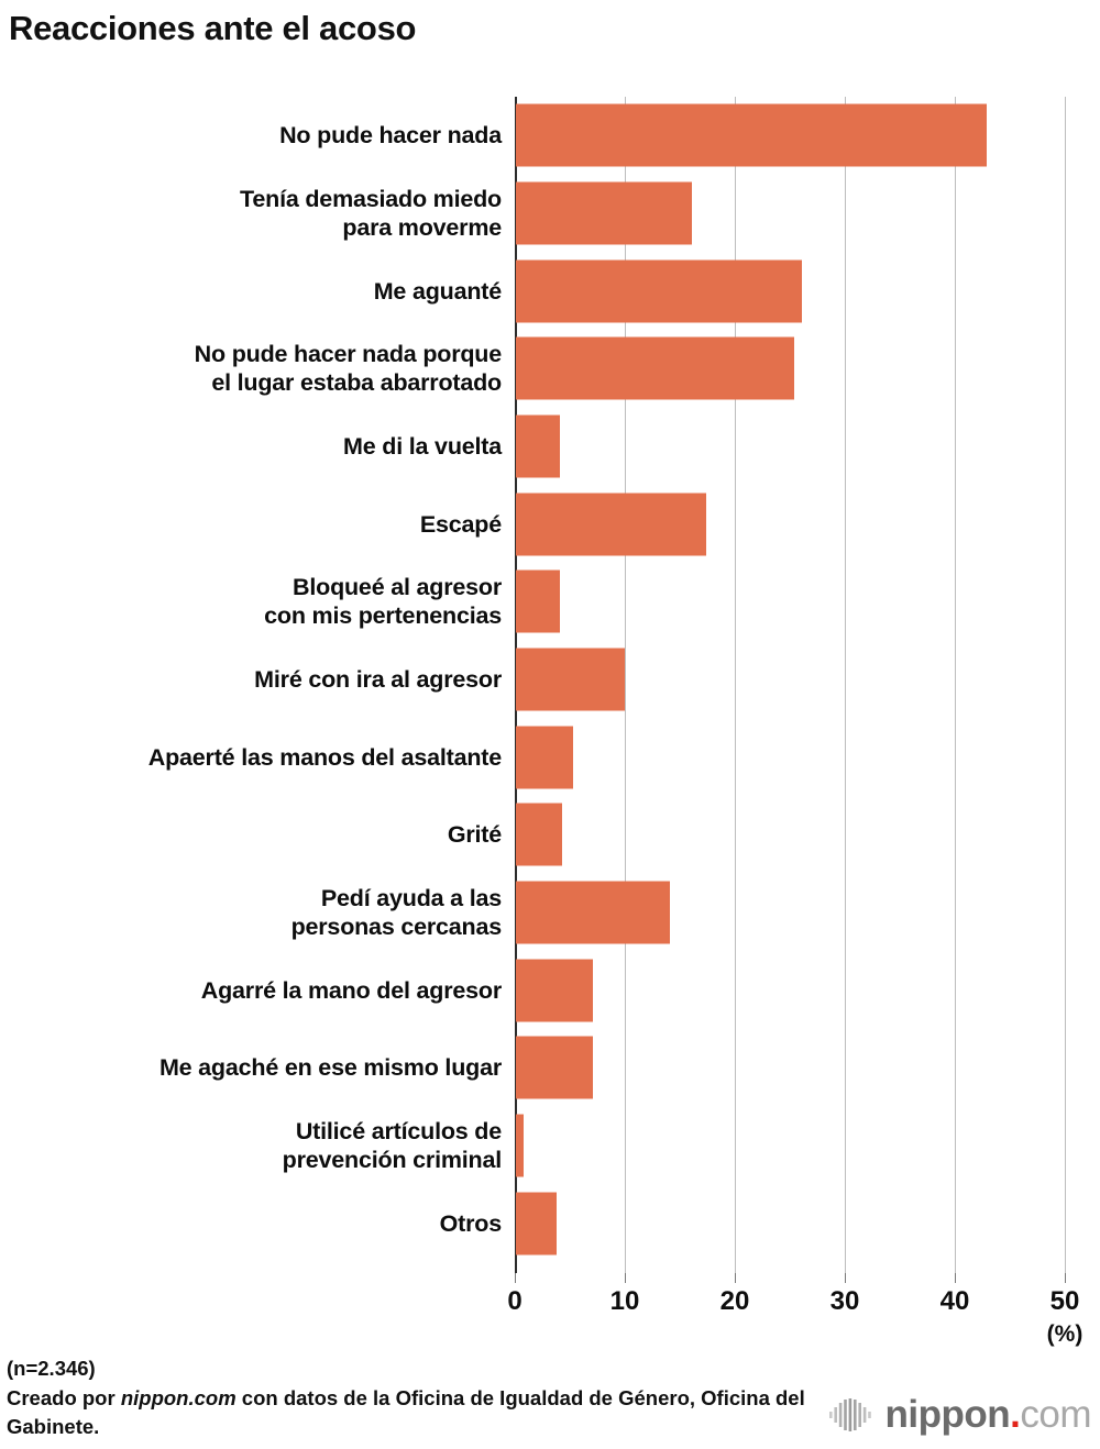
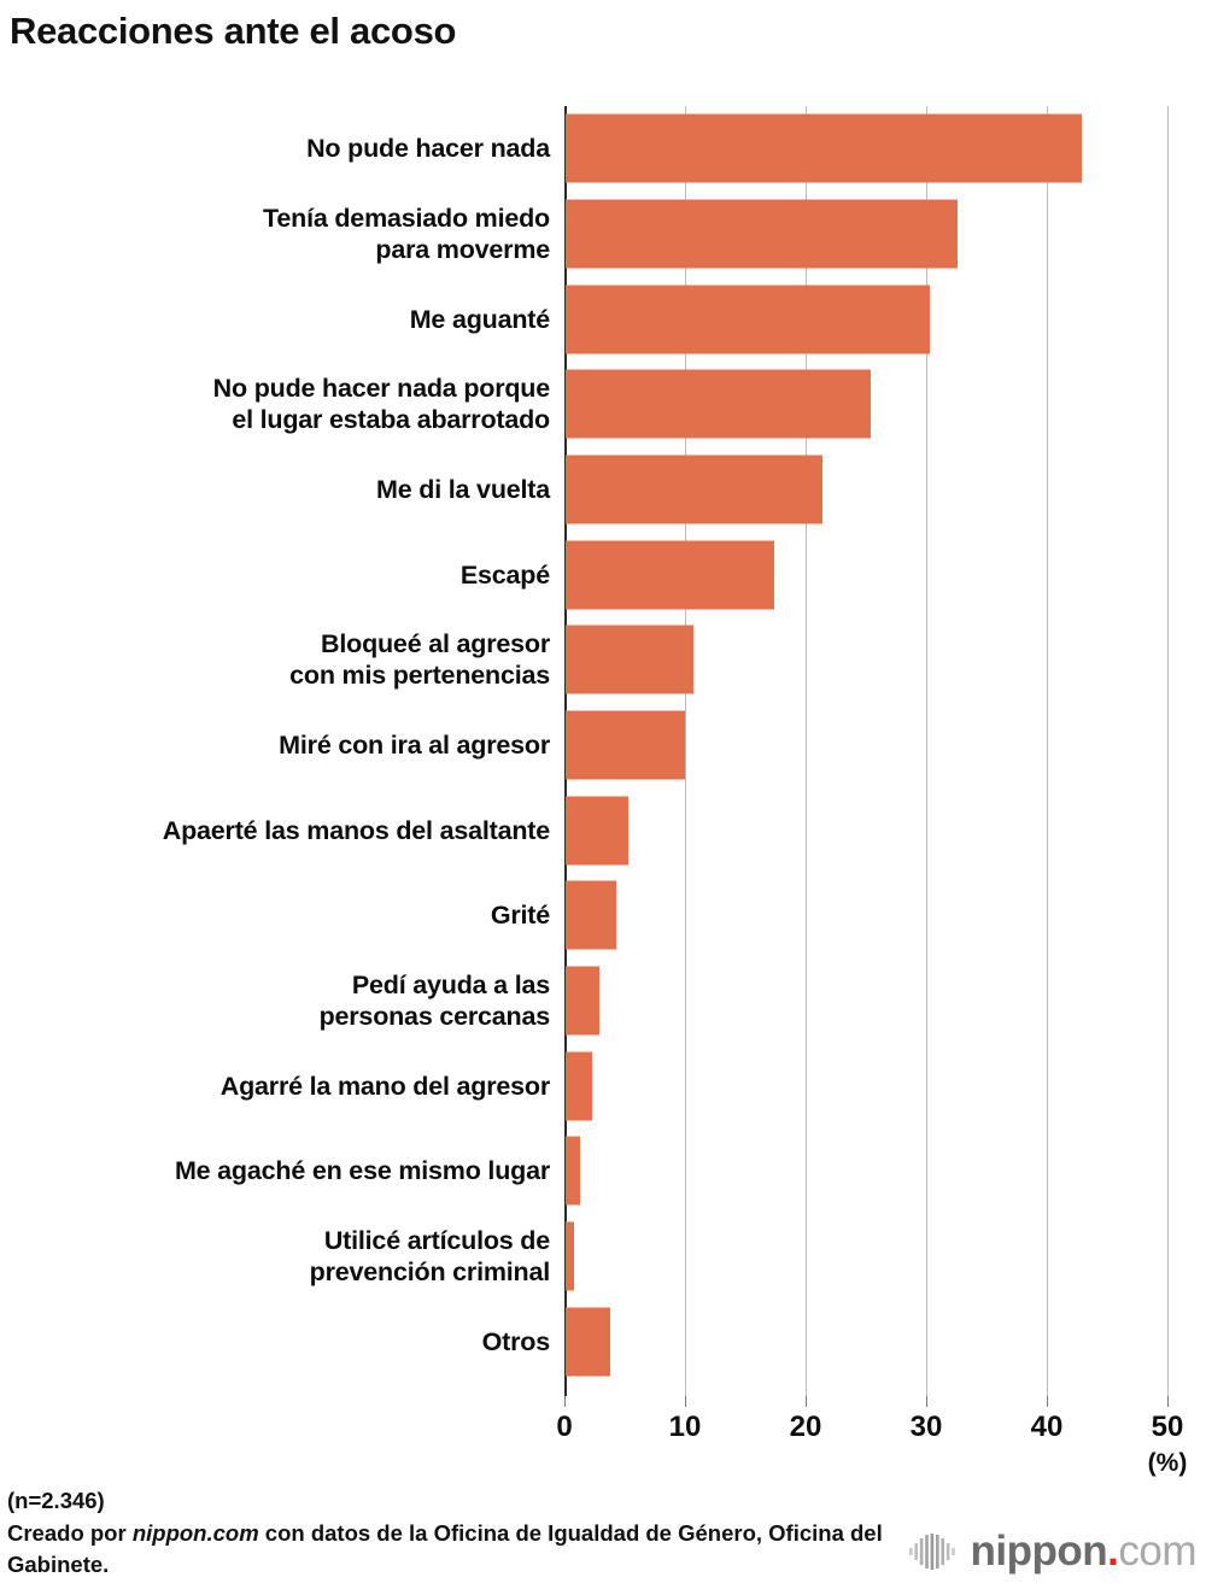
Tenía demasiado miedo para moverme: 16 -> 32
Me aguanté: 26 -> 30
Me di la vuelta: 4 -> 21
Bloqueé al agresor con mis pertenencias: 4 -> 11
Pedí ayuda a las personas cercanas: 14 -> 3
Agarré la mano del agresor: 7 -> 2
Me agaché en ese mismo lugar: 7 -> 1
